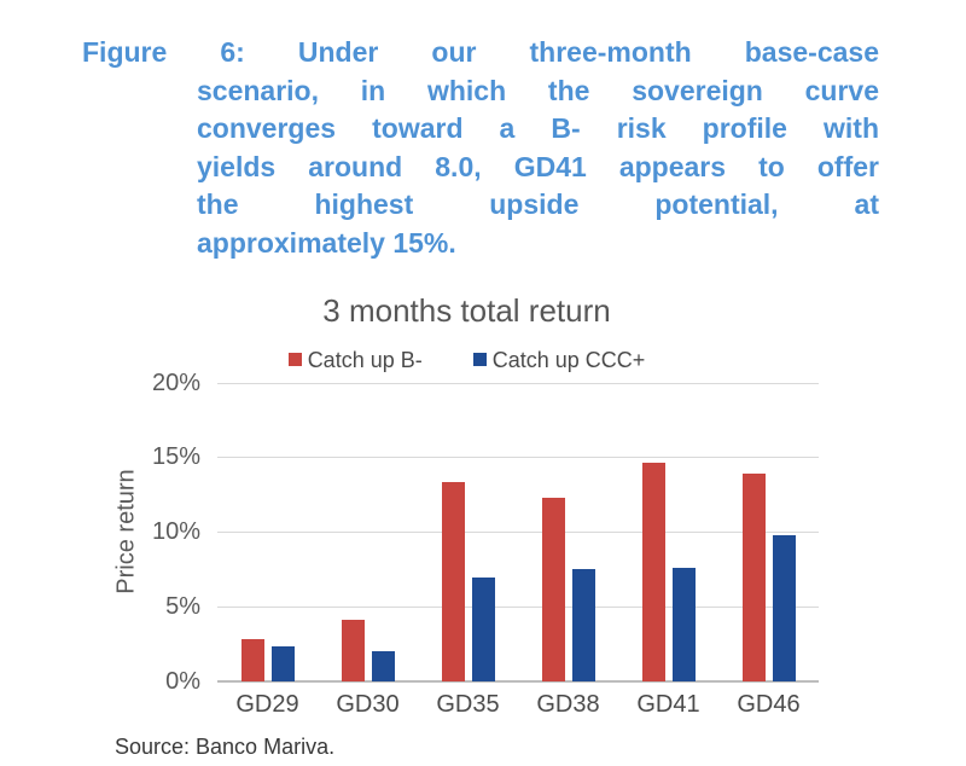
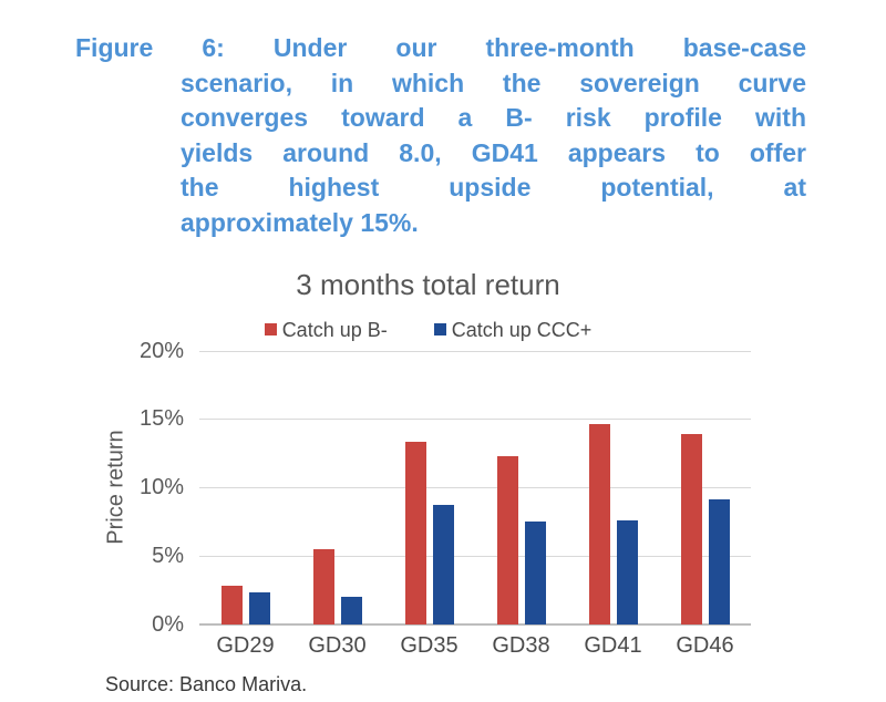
Catch up B-/GD30: 4.1% -> 5.5%
Catch up CCC+/GD35: 6.9% -> 8.7%
Catch up CCC+/GD46: 9.8% -> 9.1%
